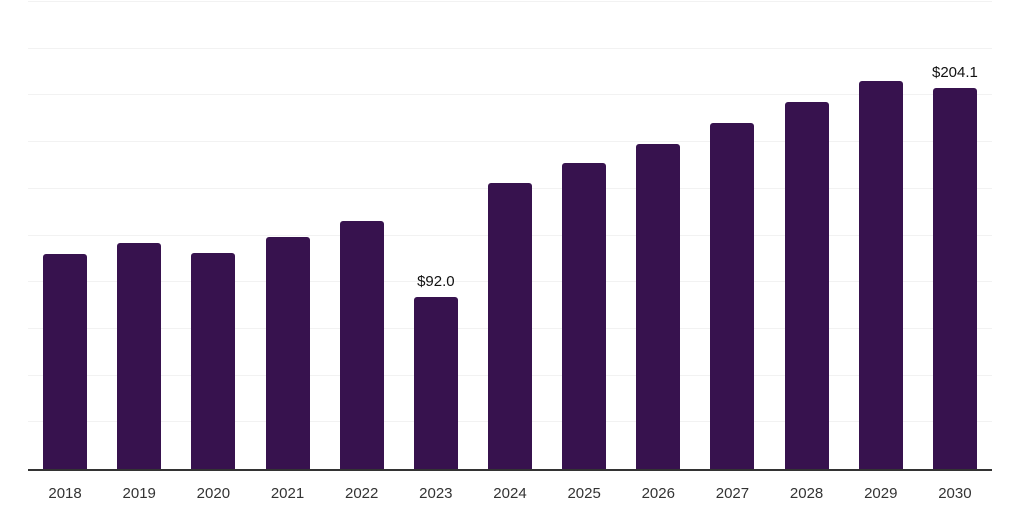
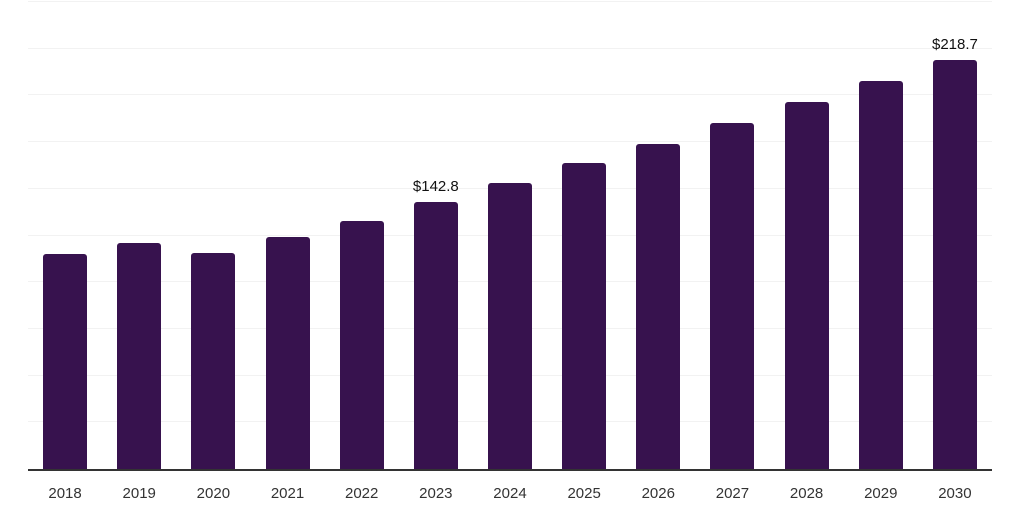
2023: $92.0 -> $142.8
2030: $204.1 -> $218.7
